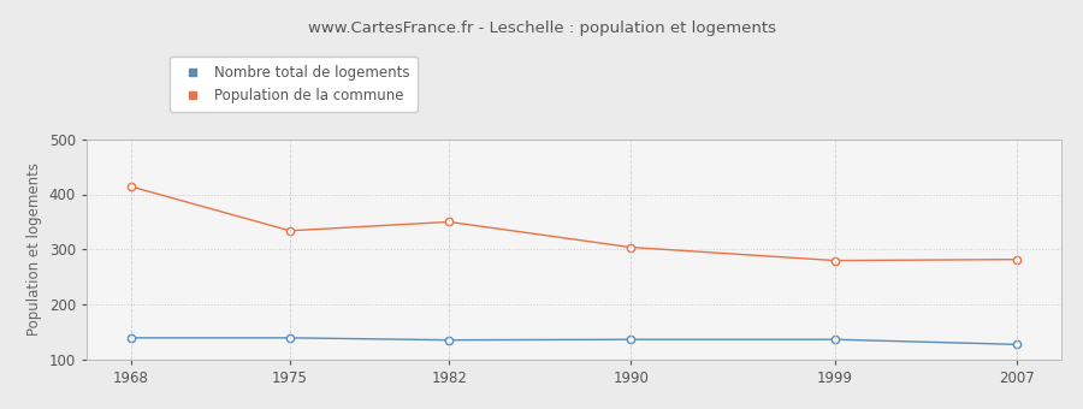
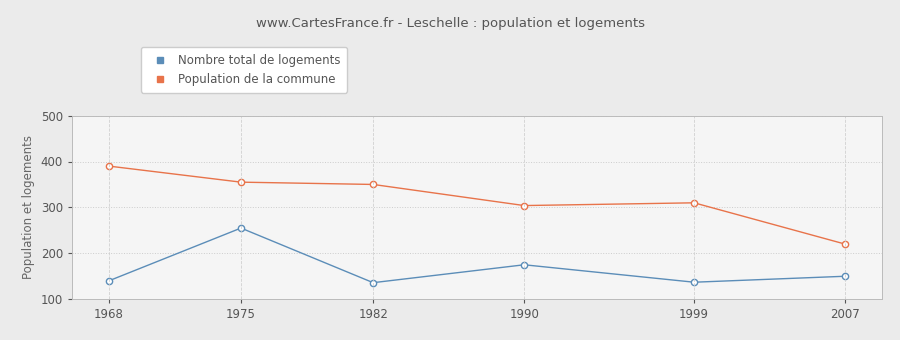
Population de la commune/1968: 414 -> 390
Nombre total de logements/1975: 140 -> 255
Population de la commune/1975: 334 -> 355
Nombre total de logements/1990: 137 -> 175
Population de la commune/1999: 280 -> 310
Nombre total de logements/2007: 128 -> 150
Population de la commune/2007: 282 -> 220
